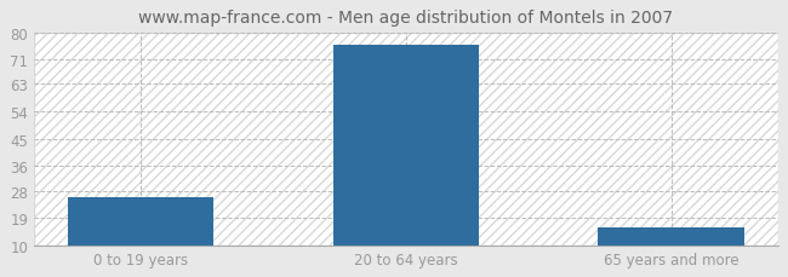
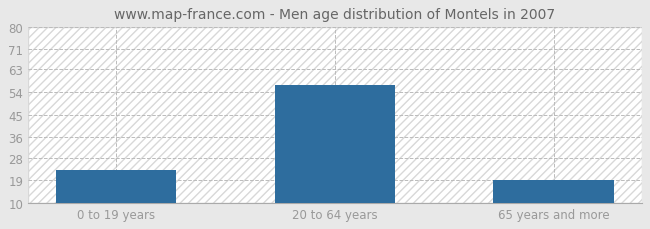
0 to 19 years: 26 -> 23
20 to 64 years: 76 -> 57
65 years and more: 16 -> 19
